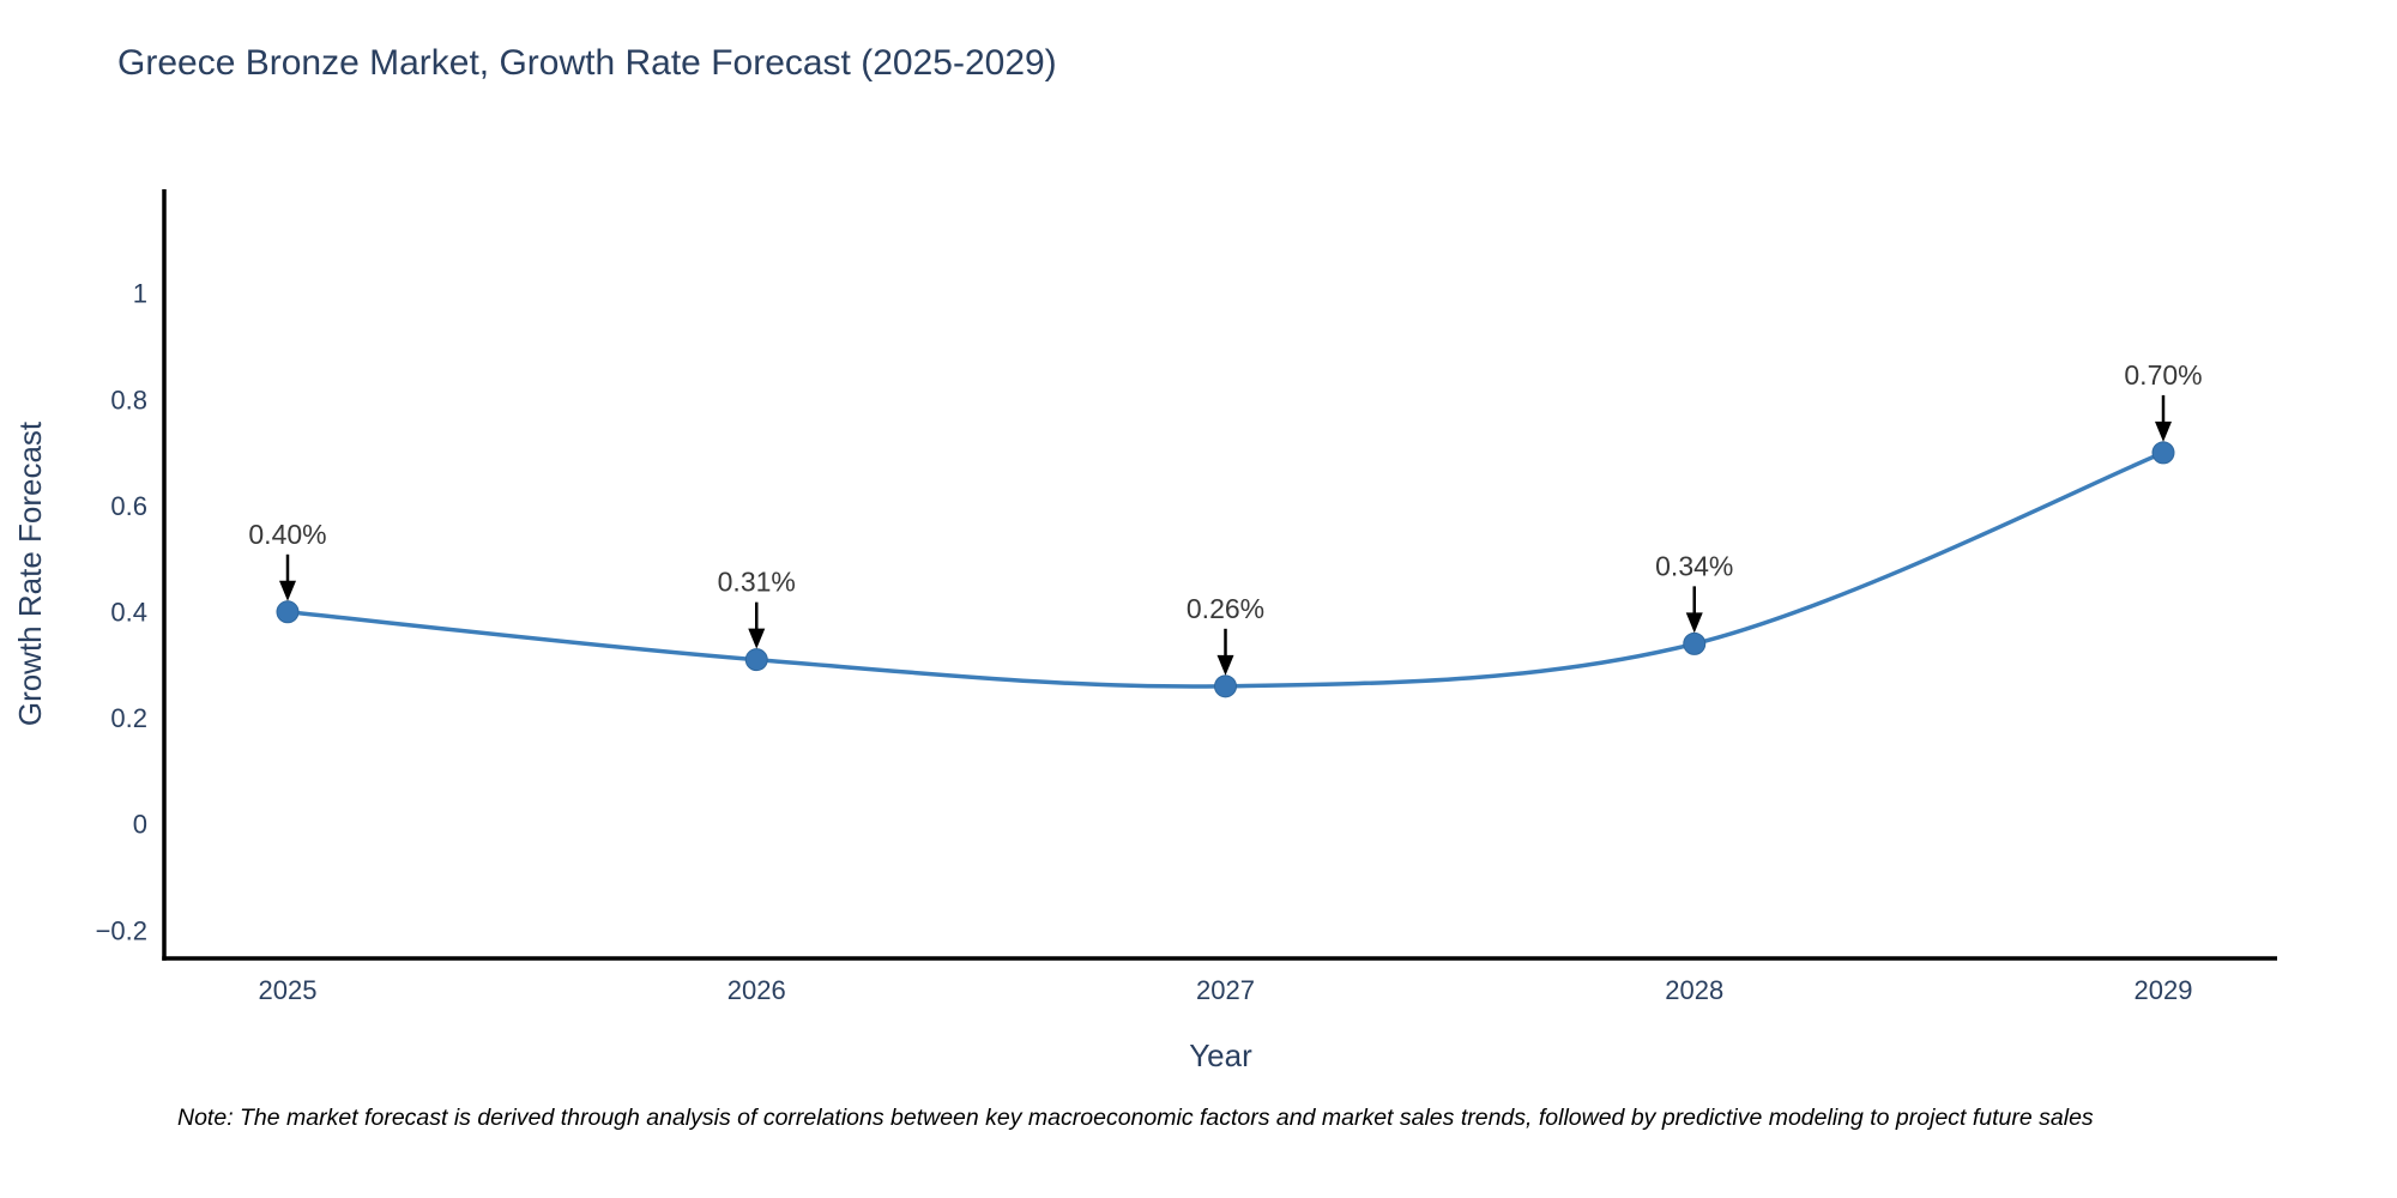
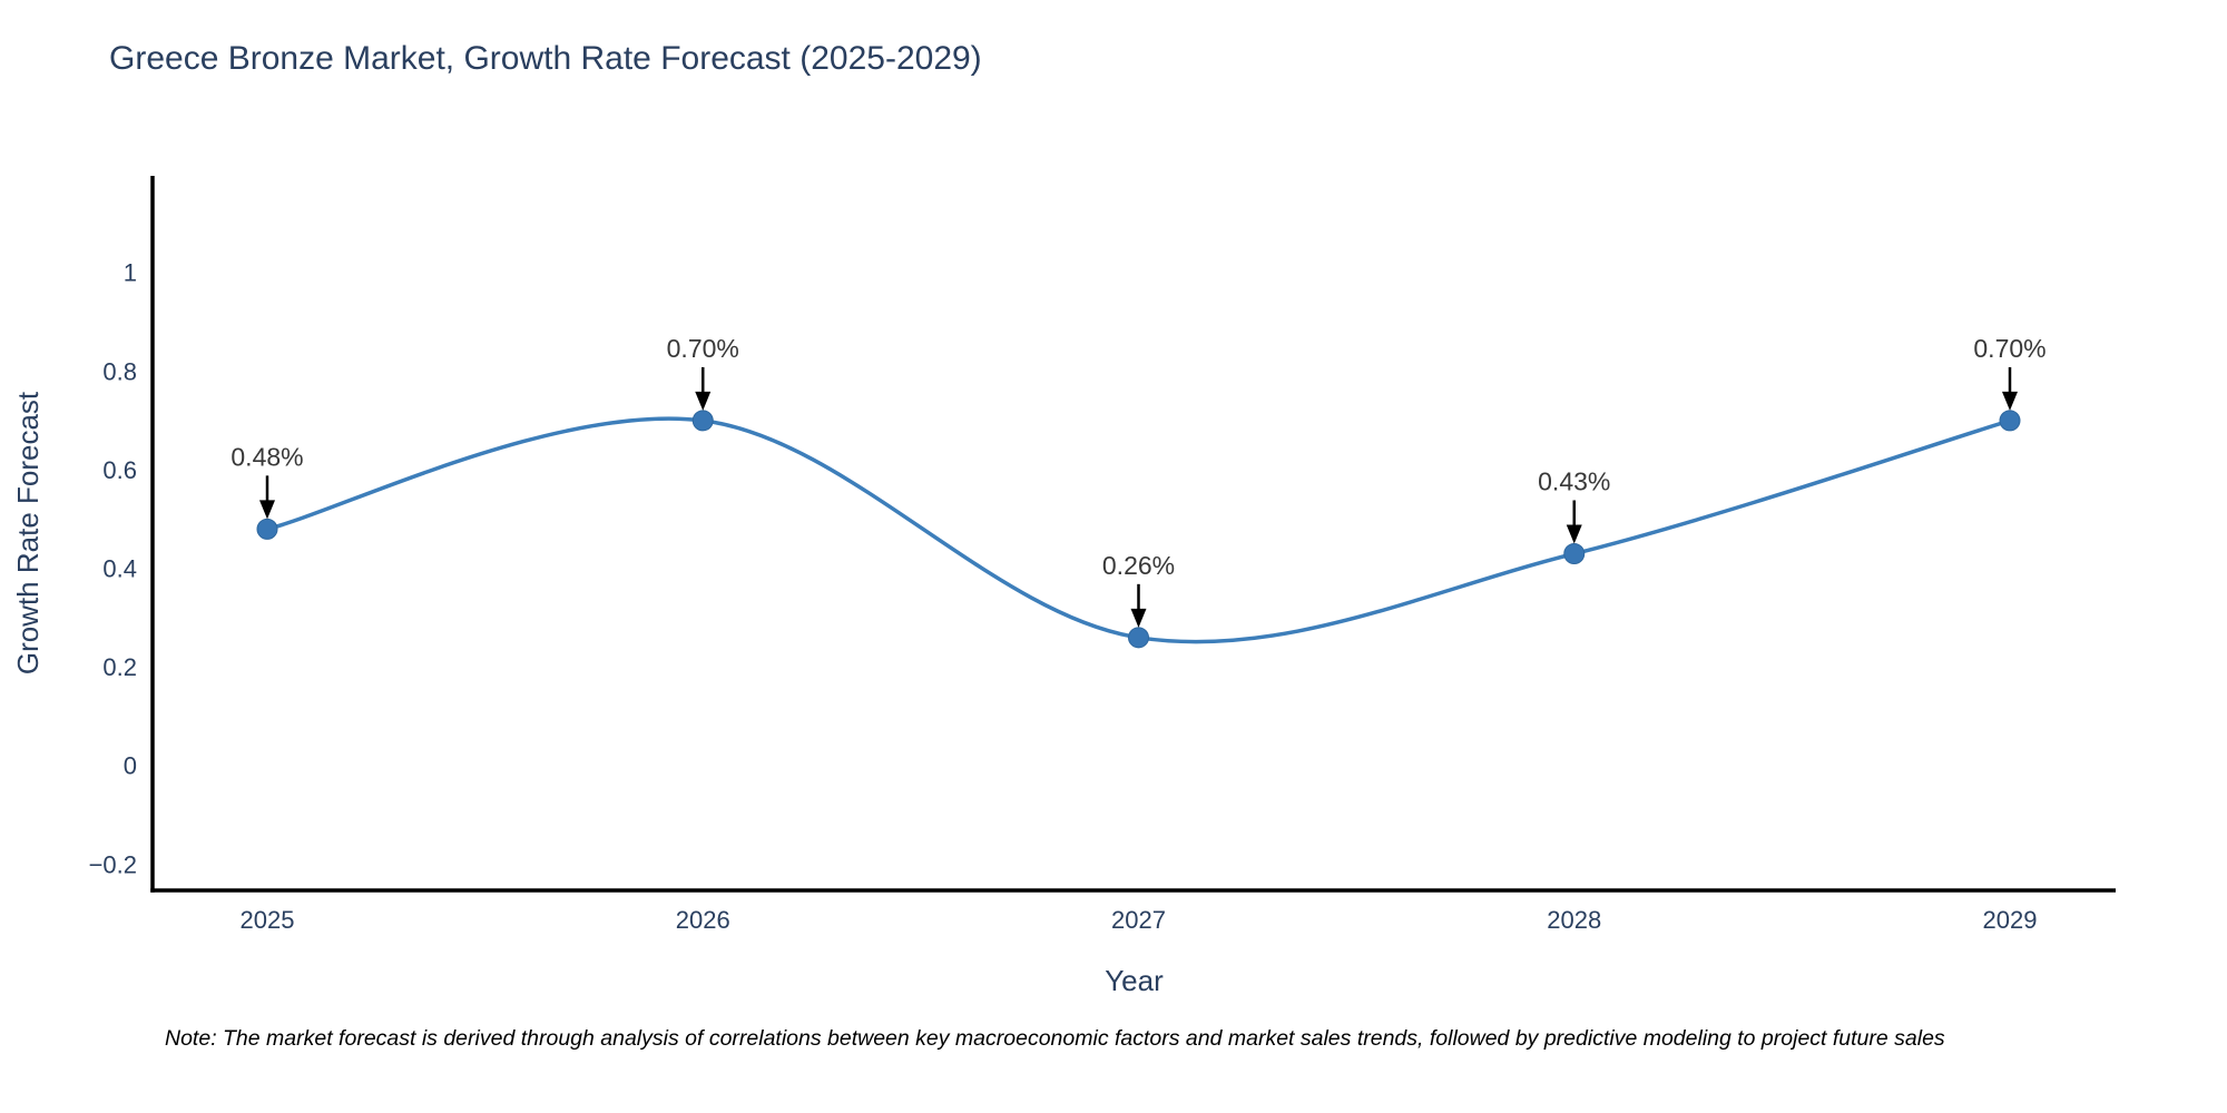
2025: 0.40% -> 0.48%
2026: 0.31% -> 0.70%
2028: 0.34% -> 0.43%
